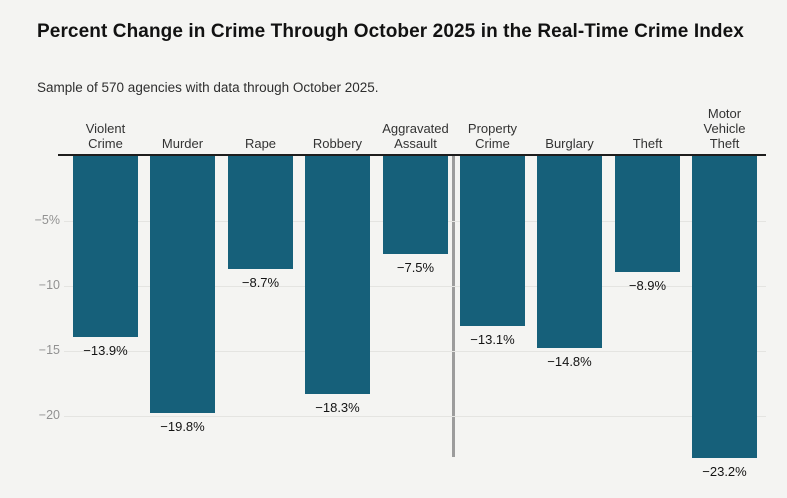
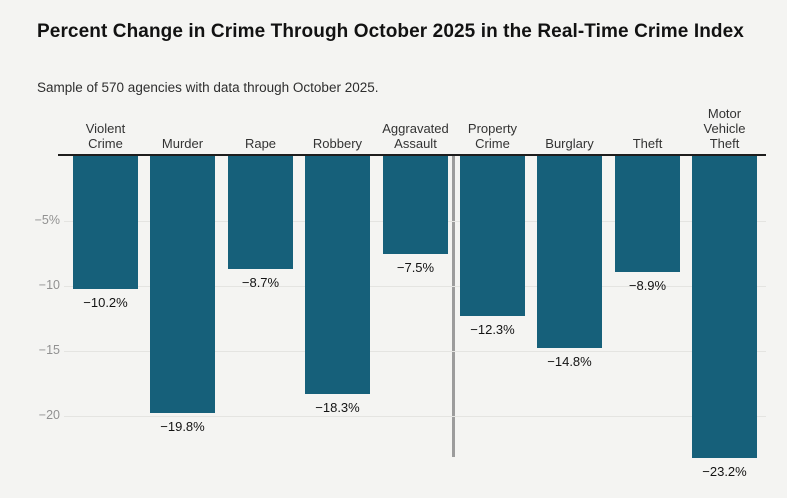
Violent Crime: −13.9% -> −10.2%
Property Crime: −13.1% -> −12.3%
